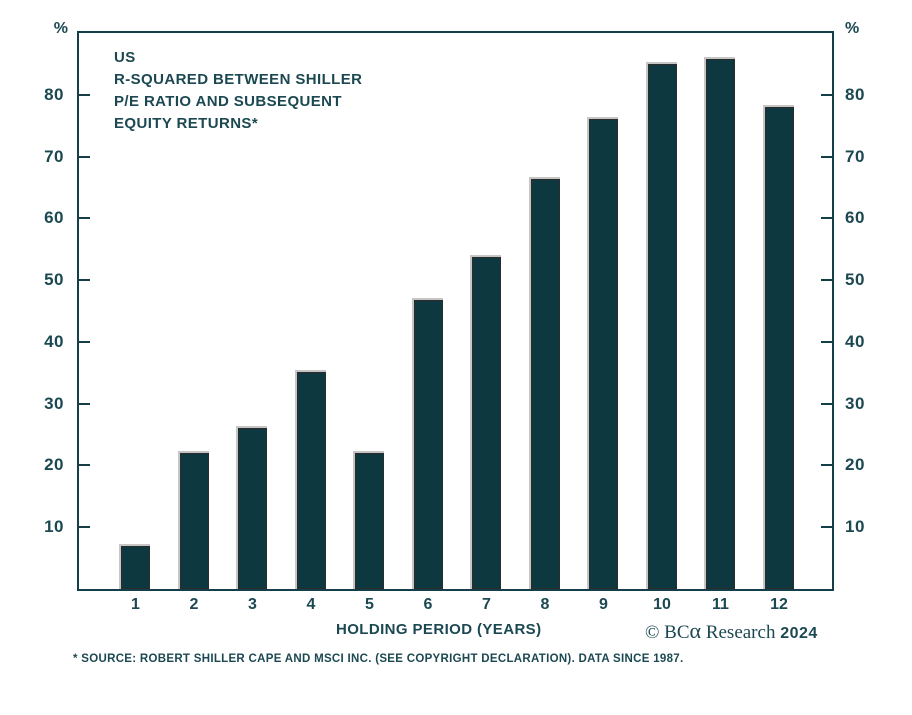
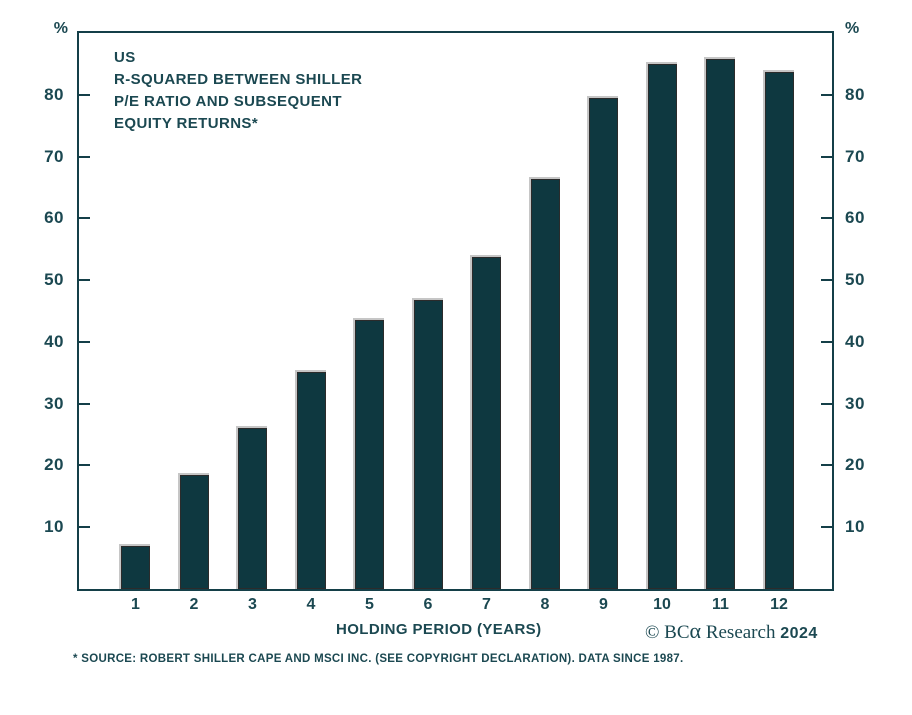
2: 22 -> 18
5: 22 -> 44
9: 76 -> 79
12: 78 -> 84
